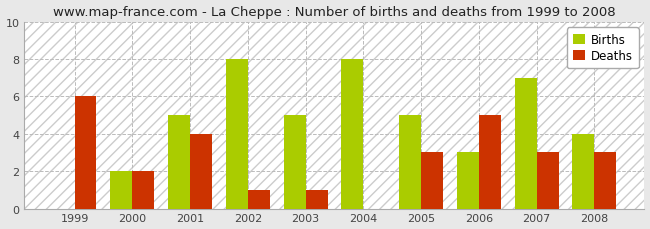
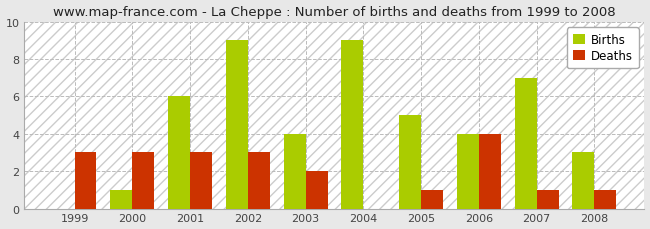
Deaths/1999: 6 -> 3
Births/2000: 2 -> 1
Deaths/2000: 2 -> 3
Births/2001: 5 -> 6
Deaths/2001: 4 -> 3
Births/2002: 8 -> 9
Deaths/2002: 1 -> 3
Births/2003: 5 -> 4
Deaths/2003: 1 -> 2
Births/2004: 8 -> 9
Deaths/2005: 3 -> 1
Births/2006: 3 -> 4
Deaths/2006: 5 -> 4
Deaths/2007: 3 -> 1
Births/2008: 4 -> 3
Deaths/2008: 3 -> 1
